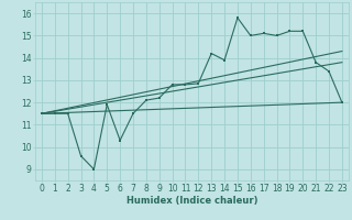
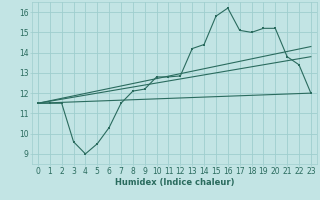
5: 11.90 -> 9.50
14: 13.90 -> 14.40
16: 15.00 -> 16.20
